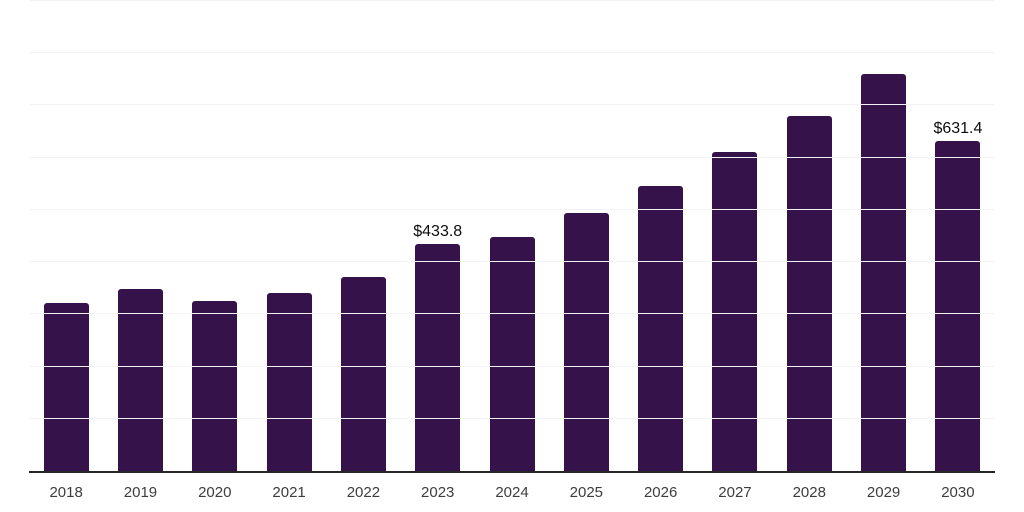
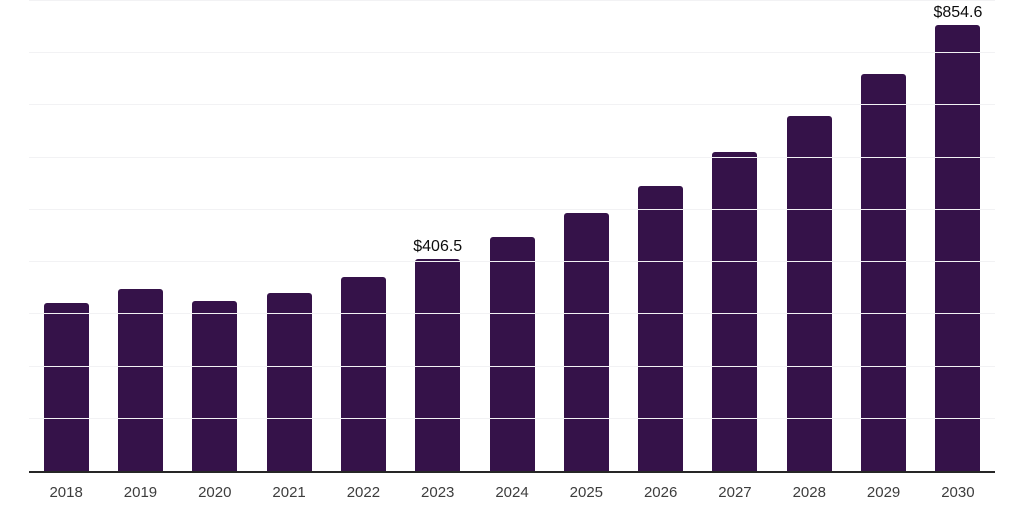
2023: $433.8 -> $406.5
2030: $631.4 -> $854.6
